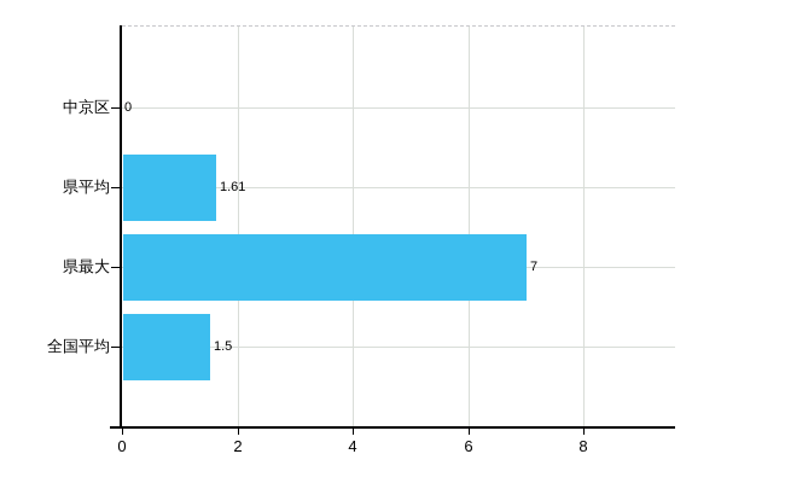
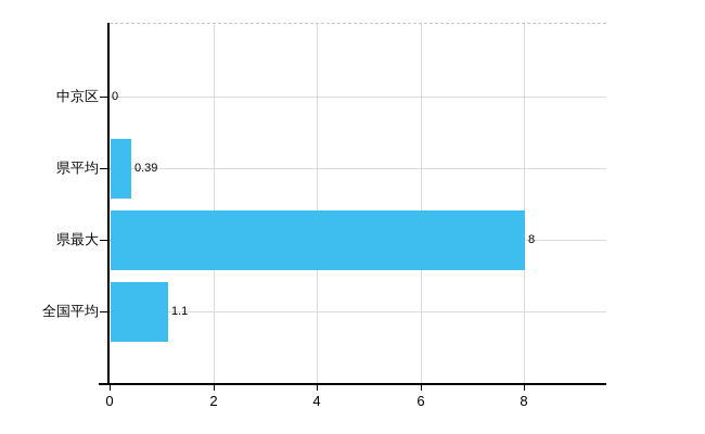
県平均: 1.61 -> 0.39
県最大: 7 -> 8
全国平均: 1.5 -> 1.1
